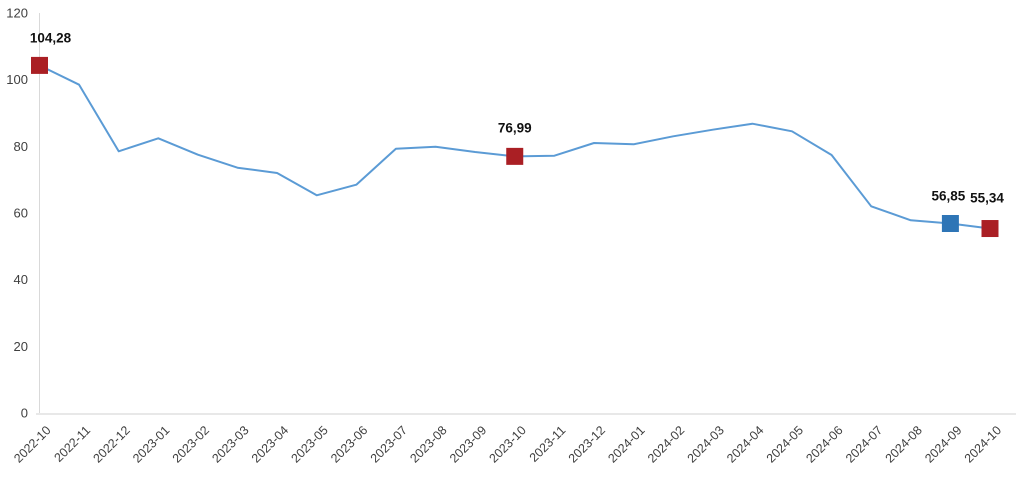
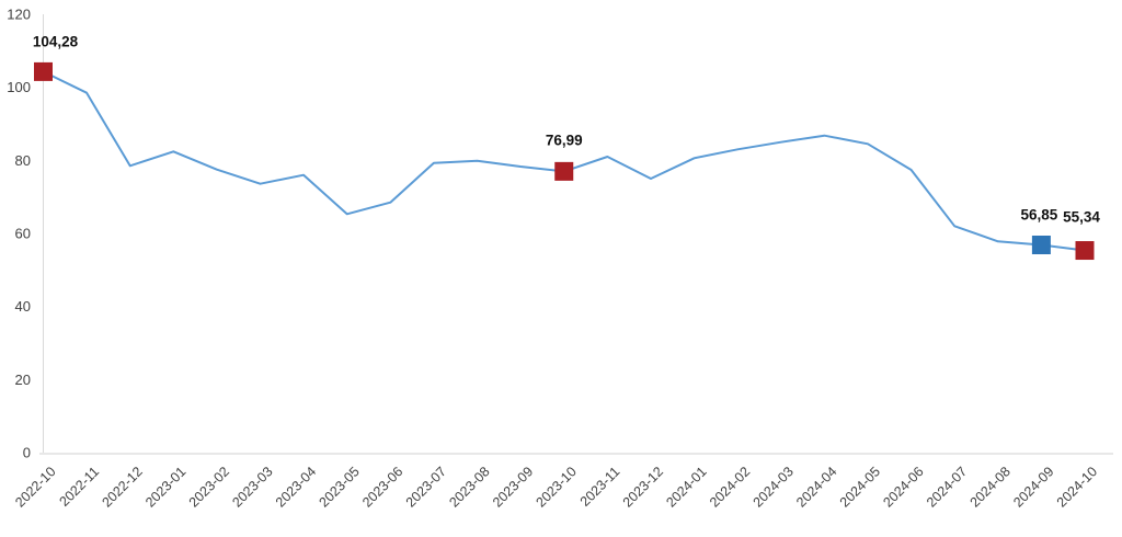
2023-04: 72 -> 76
2023-11: 77 -> 81
2023-12: 81 -> 75
